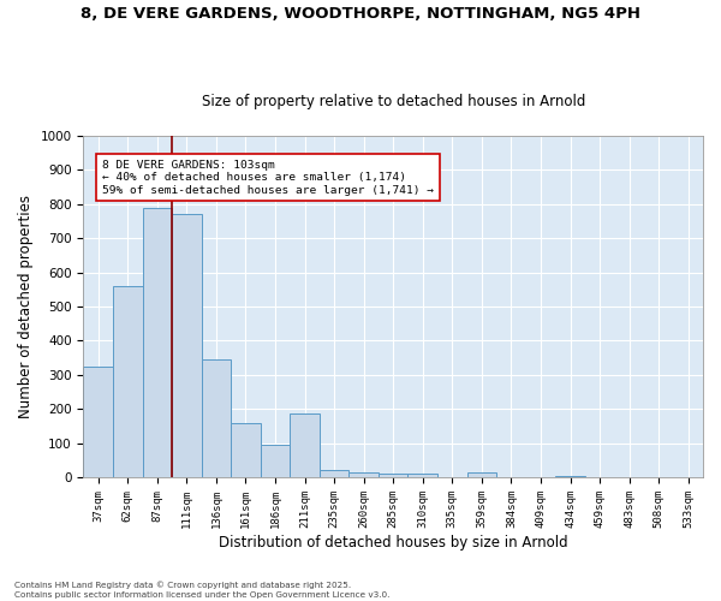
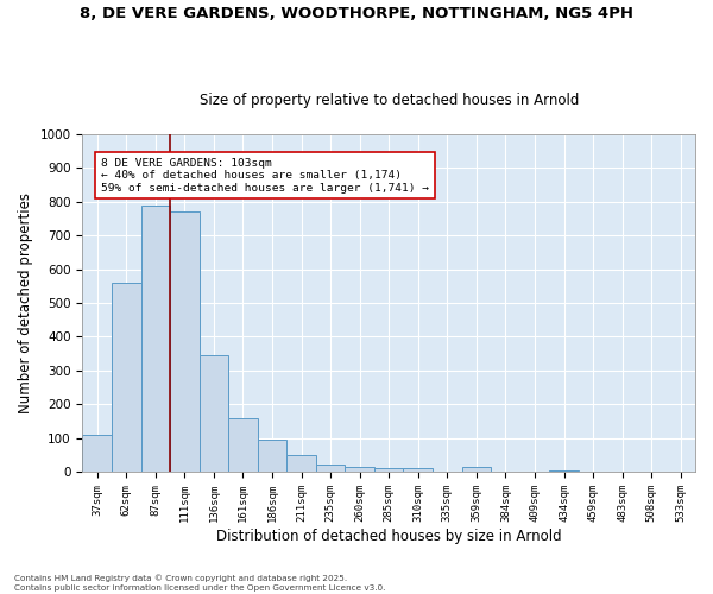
37sqm: 325 -> 110
211sqm: 185 -> 50
